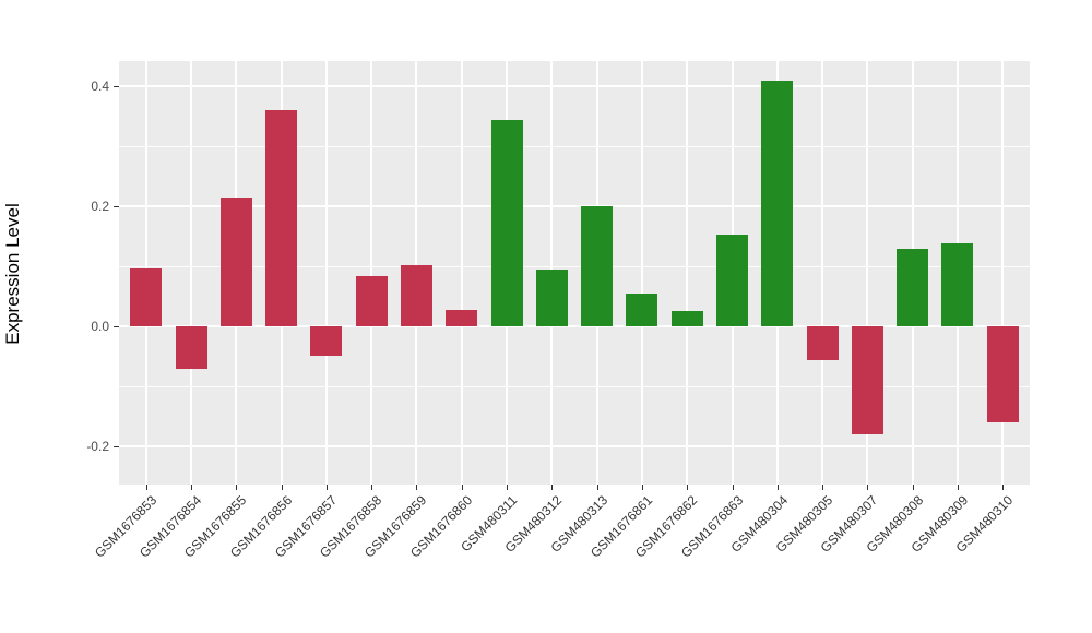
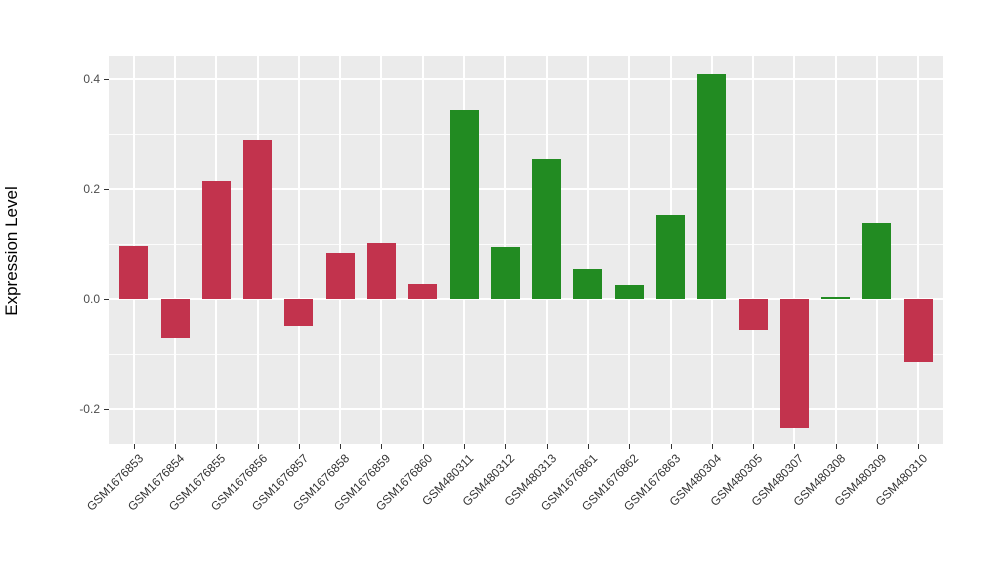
GSM1676856: 0.36 -> 0.29
GSM480313: 0.20 -> 0.26
GSM480307: -0.18 -> -0.23
GSM480308: 0.13 -> 0.01
GSM480310: -0.16 -> -0.11
